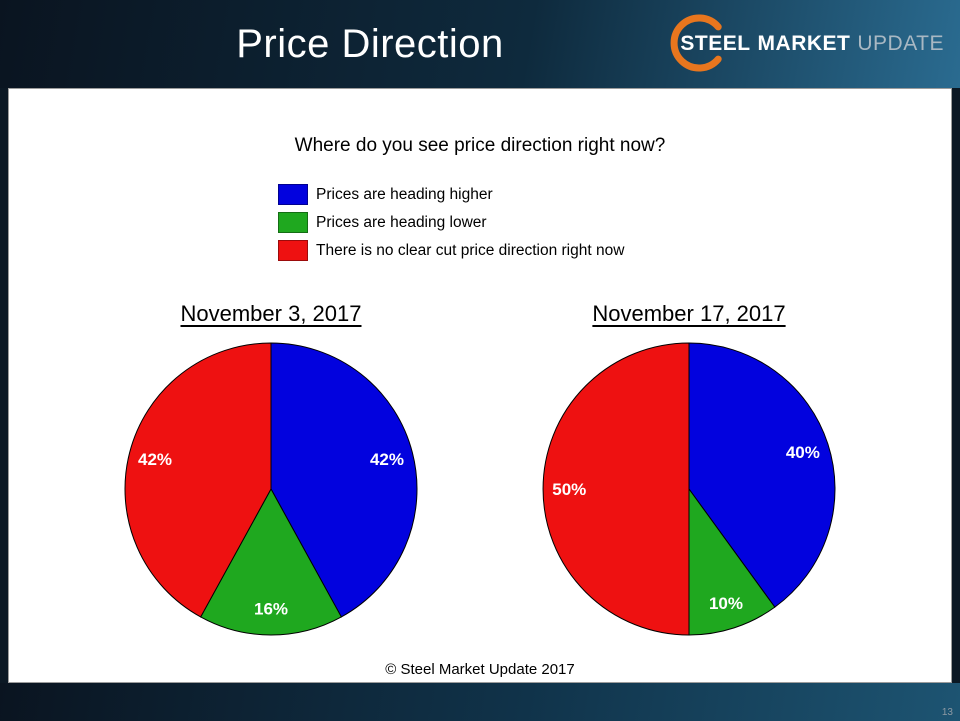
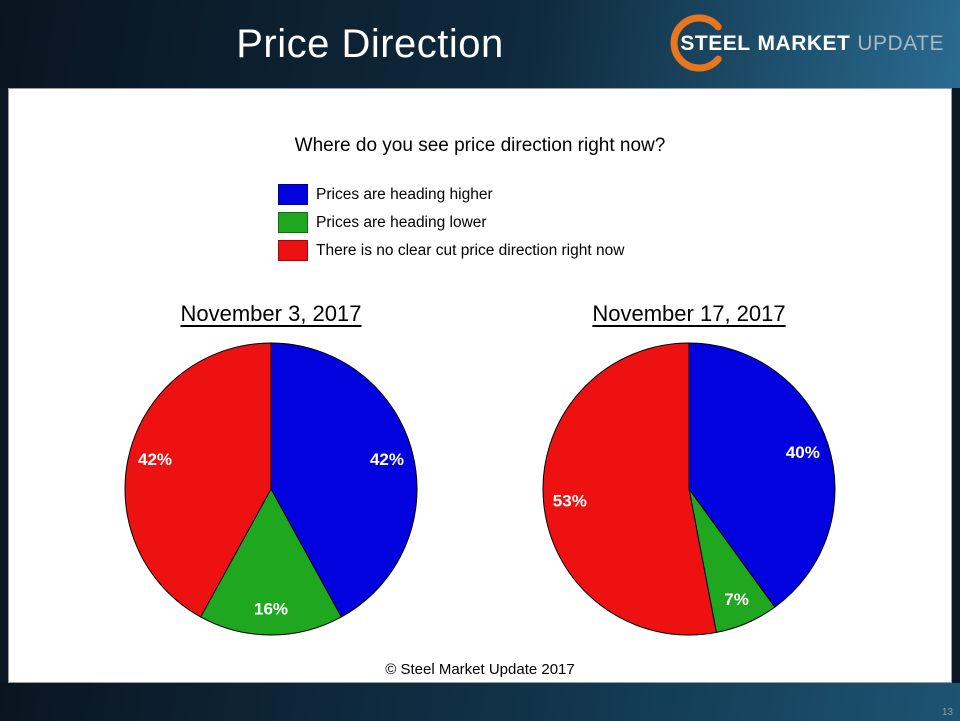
November 17, 2017/Prices are heading lower: 10% -> 7%
November 17, 2017/There is no clear cut price direction right now: 50% -> 53%
